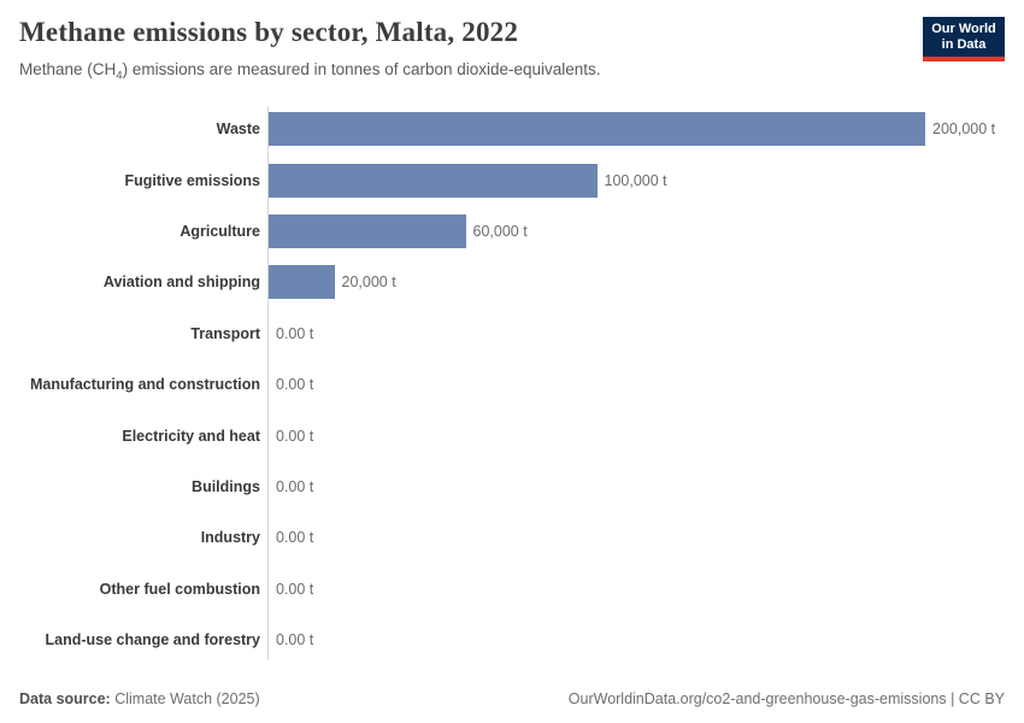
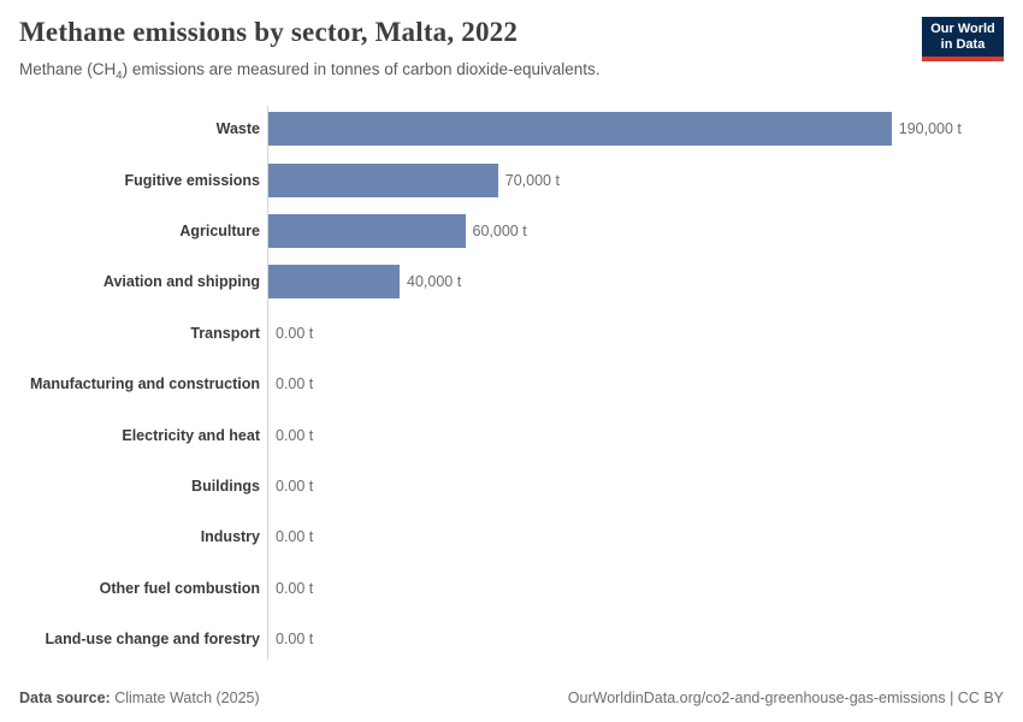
Waste: 200,000 -> 190,000
Fugitive emissions: 100,000 -> 70,000
Aviation and shipping: 20,000 -> 40,000
